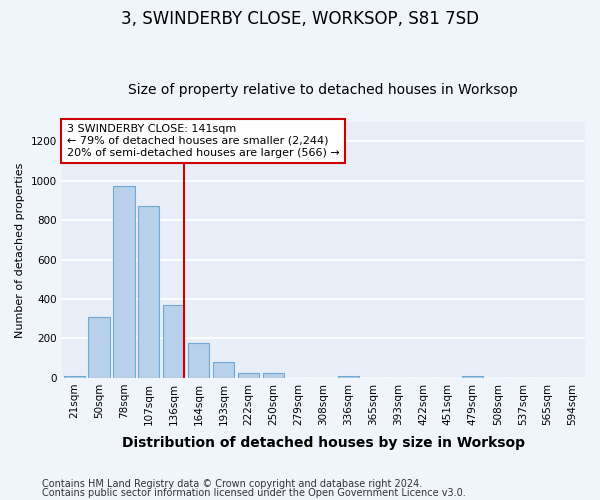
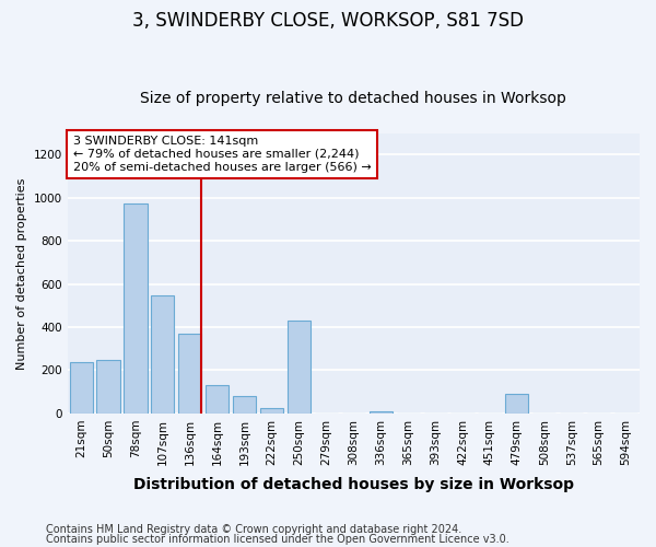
21sqm: 10 -> 240
50sqm: 310 -> 250
107sqm: 870 -> 550
164sqm: 180 -> 130
250sqm: 20 -> 430
479sqm: 10 -> 90
